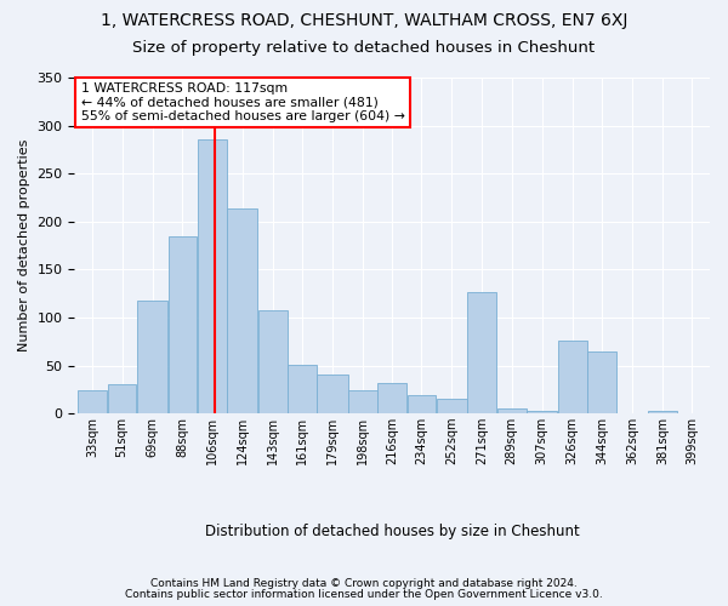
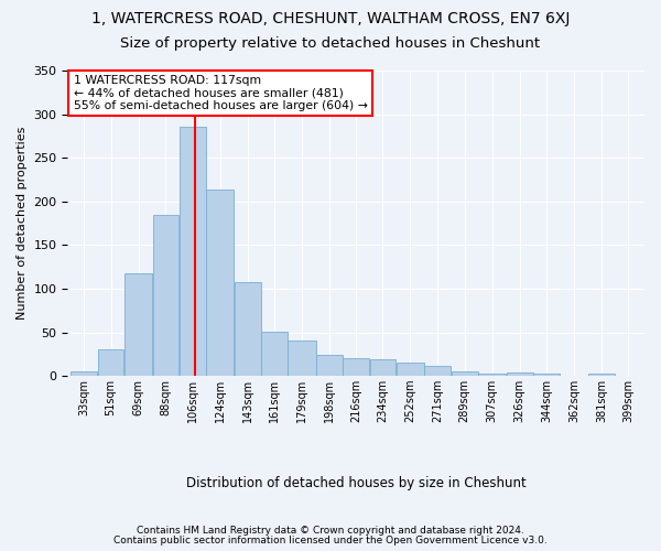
33sqm: 24 -> 5
216sqm: 32 -> 20
271sqm: 126 -> 11
326sqm: 76 -> 4
344sqm: 64 -> 3
